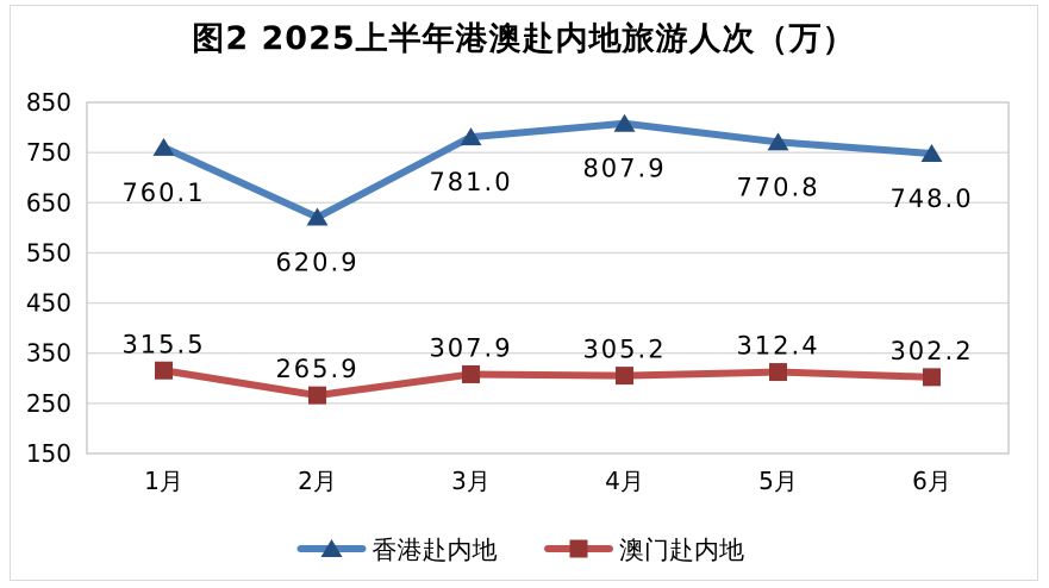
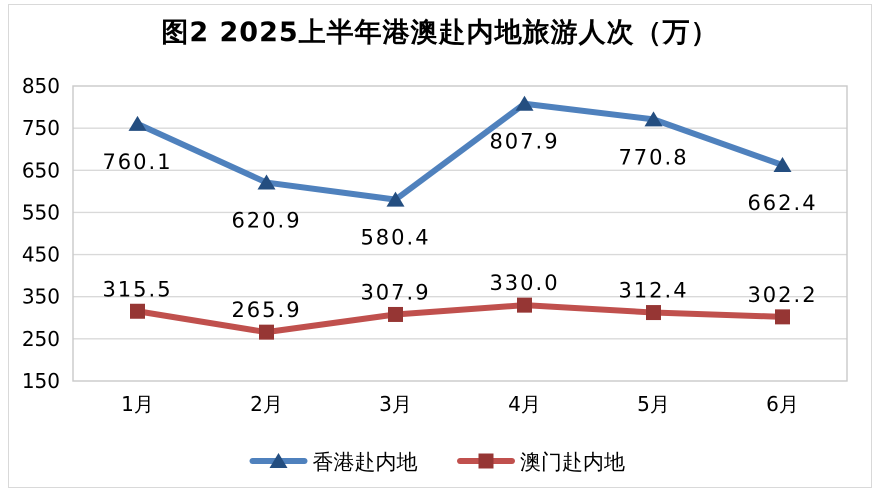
香港赴内地/3月: 781.0 -> 580.4
澳门赴内地/4月: 305.2 -> 330.0
香港赴内地/6月: 748.0 -> 662.4
